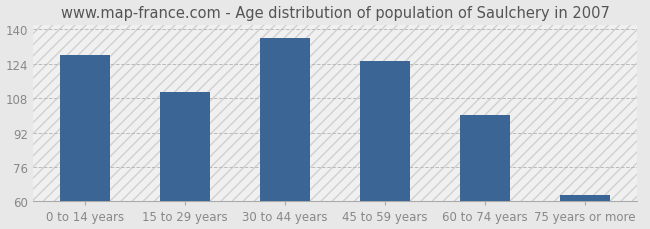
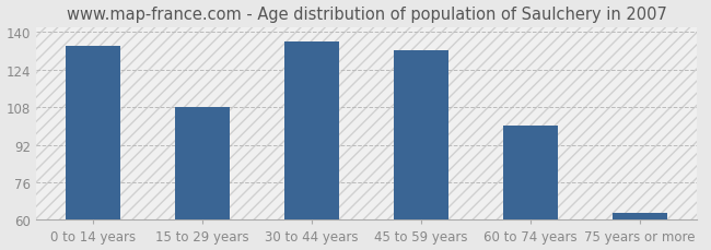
0 to 14 years: 128 -> 134
15 to 29 years: 111 -> 108
45 to 59 years: 125 -> 132
